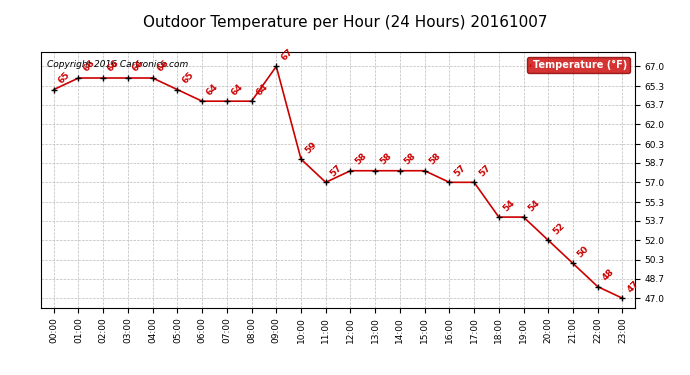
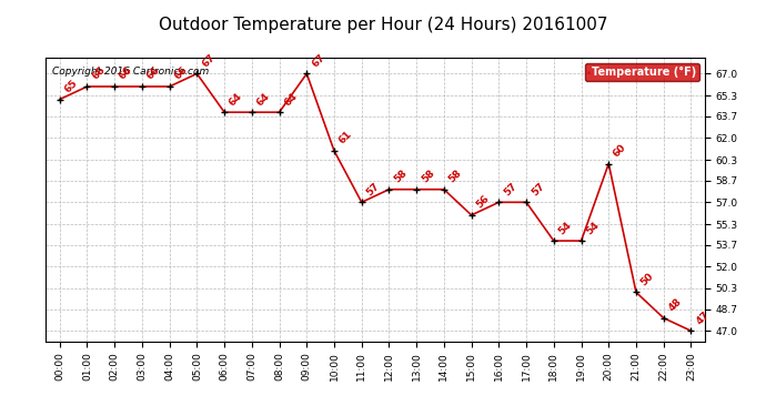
05:00: 65 -> 67
10:00: 59 -> 61
15:00: 58 -> 56
20:00: 52 -> 60
